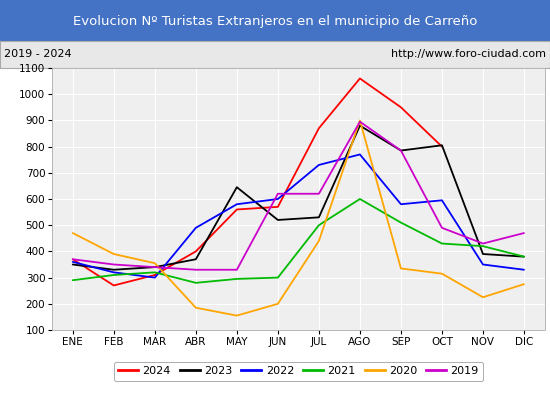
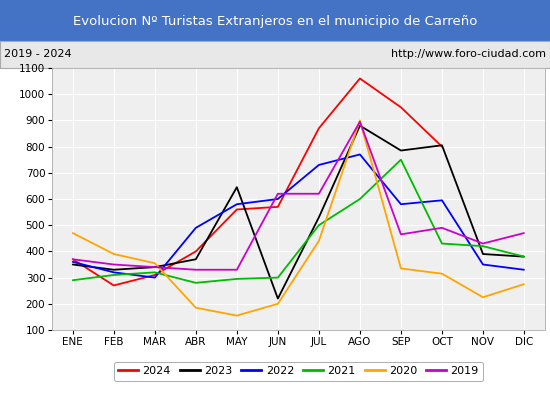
2023/JUN: 520 -> 220
2021/SEP: 510 -> 750
2019/SEP: 785 -> 465
